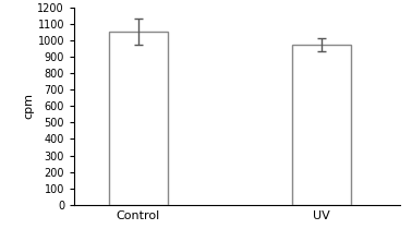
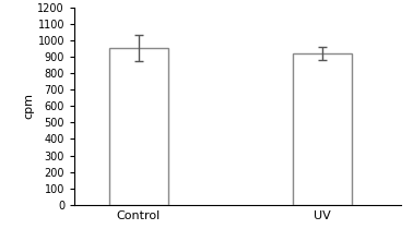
Control: 1050 -> 950
UV: 970 -> 920
